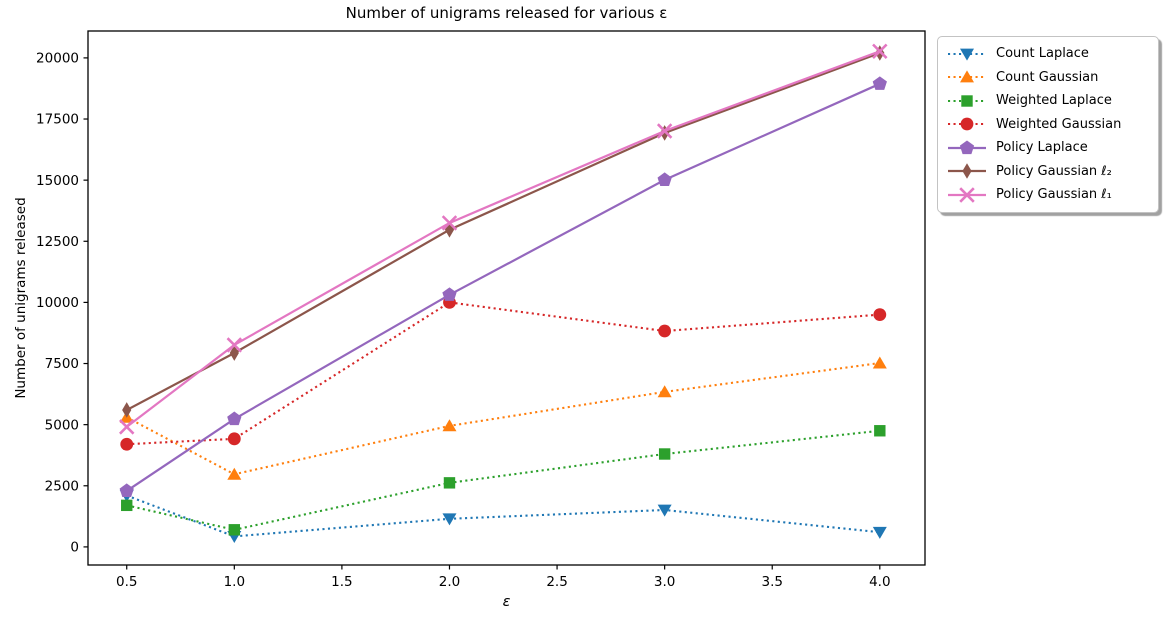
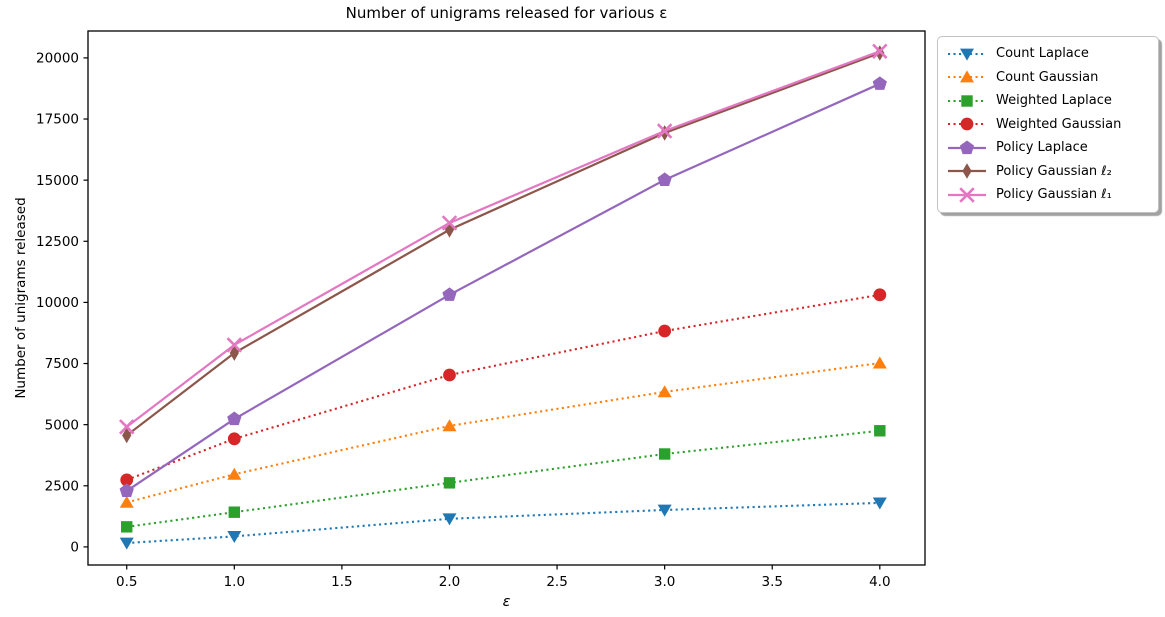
Count Laplace/0.5: 2100 -> 200
Count Gaussian/0.5: 5300 -> 1800
Weighted Laplace/0.5: 1700 -> 800
Weighted Gaussian/0.5: 4200 -> 2700
Policy Gaussian ℓ₂/0.5: 5600 -> 4600
Weighted Laplace/1.0: 700 -> 1400
Weighted Gaussian/2.0: 10000 -> 7000
Count Laplace/4.0: 600 -> 1800
Weighted Gaussian/4.0: 9500 -> 10300
